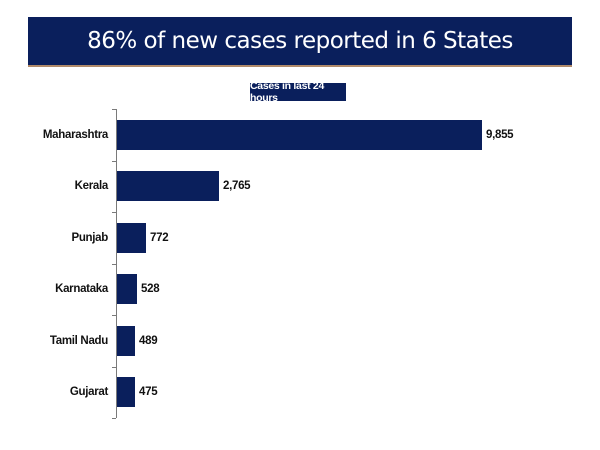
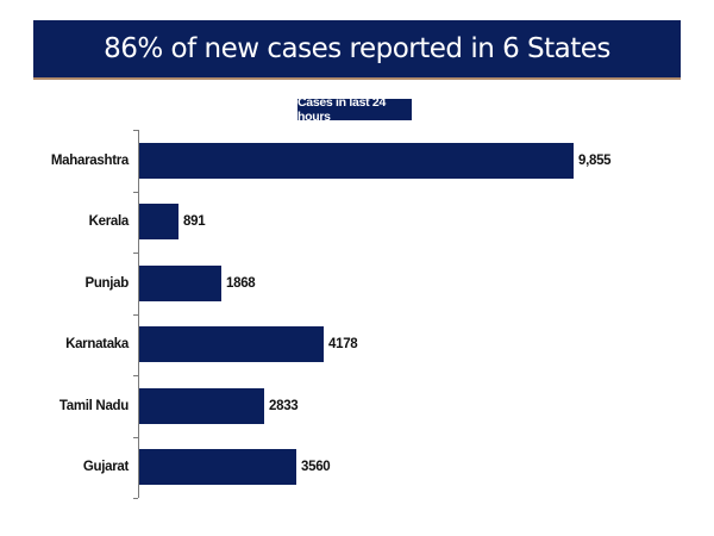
Kerala: 2,765 -> 891
Punjab: 772 -> 1868
Karnataka: 528 -> 4178
Tamil Nadu: 489 -> 2833
Gujarat: 475 -> 3560
